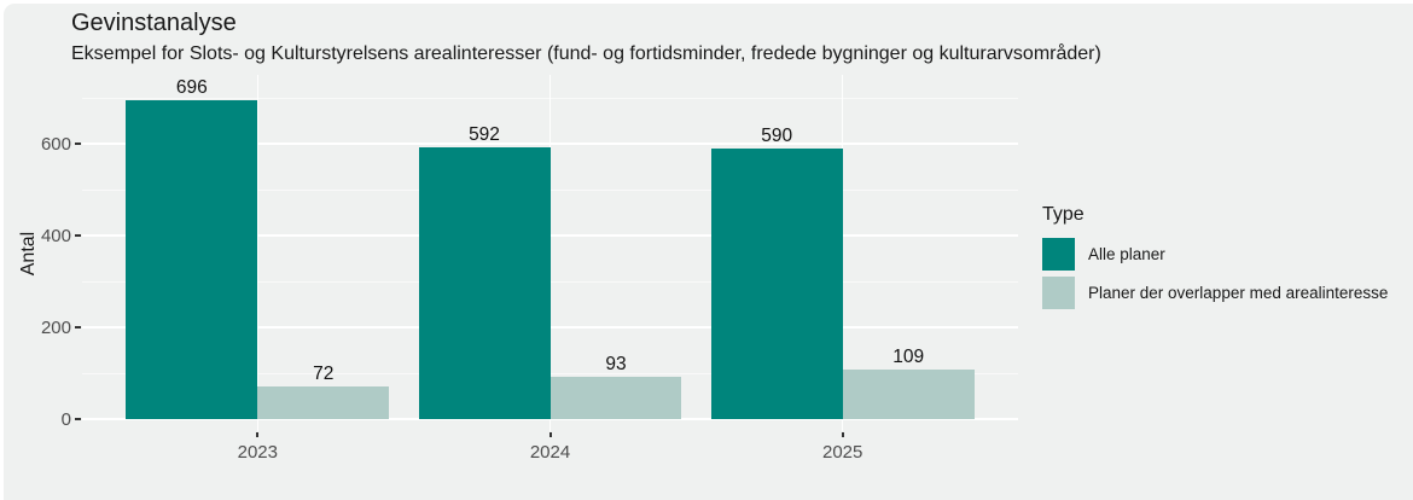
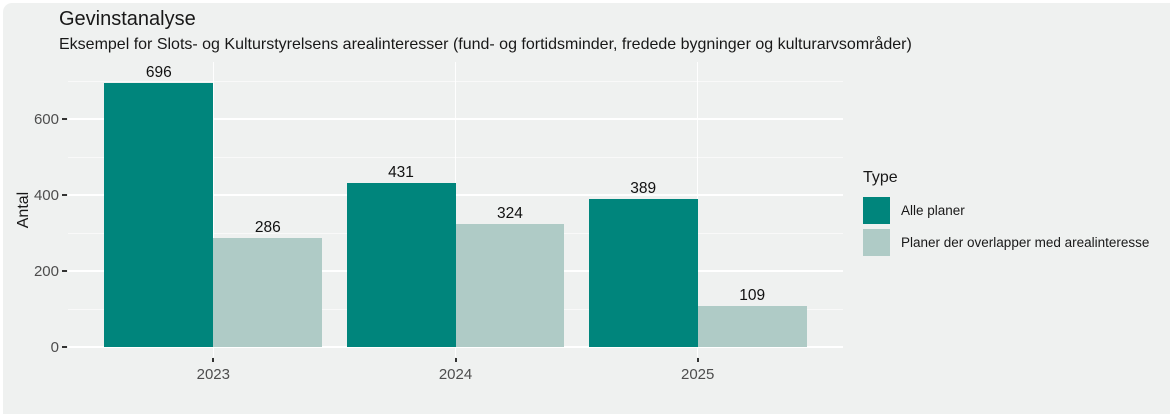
Planer der overlapper med arealinteresse/2023: 72 -> 286
Alle planer/2024: 592 -> 431
Planer der overlapper med arealinteresse/2024: 93 -> 324
Alle planer/2025: 590 -> 389
